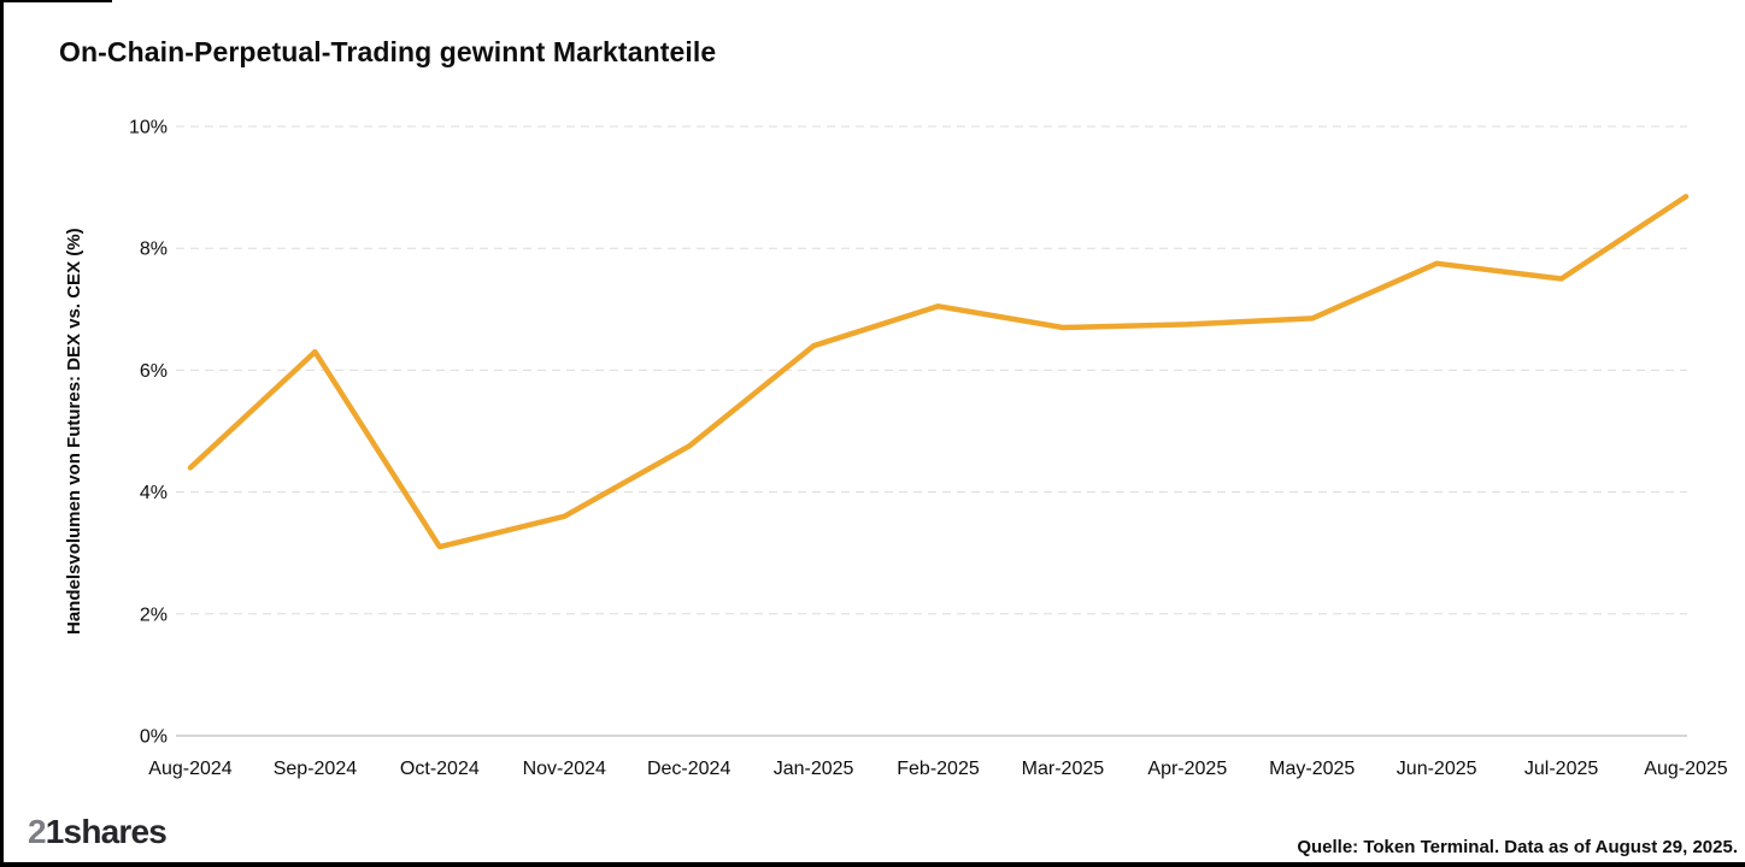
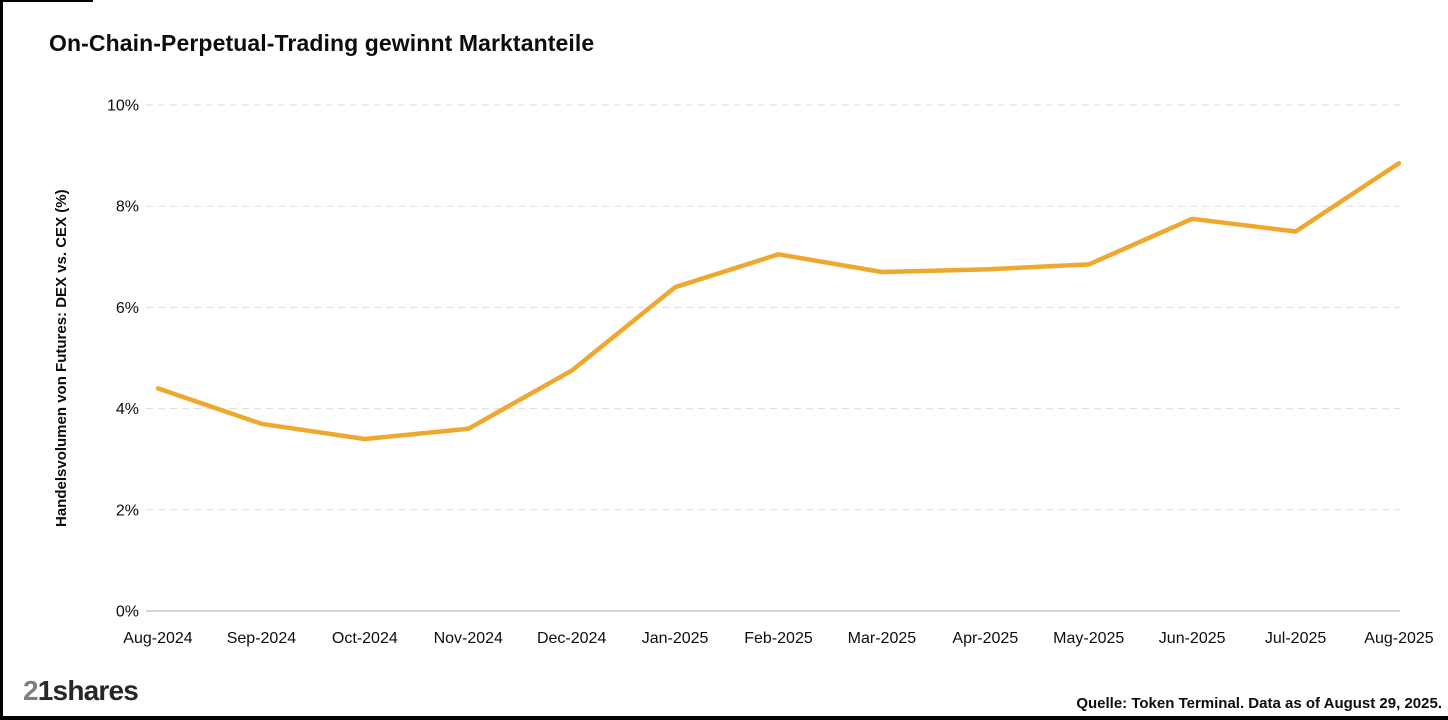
Sep-2024: 6.3% -> 3.7%
Oct-2024: 3.1% -> 3.4%
